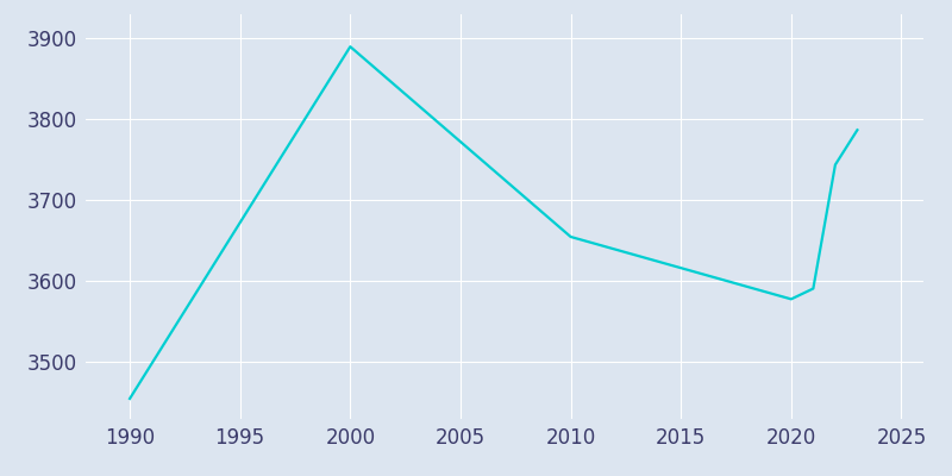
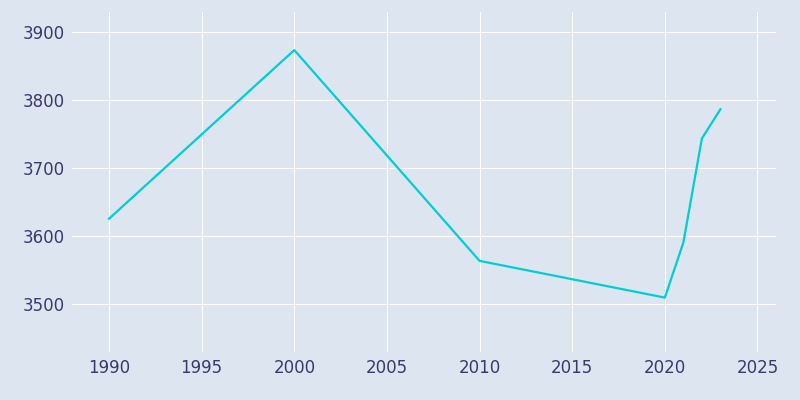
1990: 3455 -> 3626
2000: 3890 -> 3874
2010: 3655 -> 3564
2020: 3578 -> 3510
